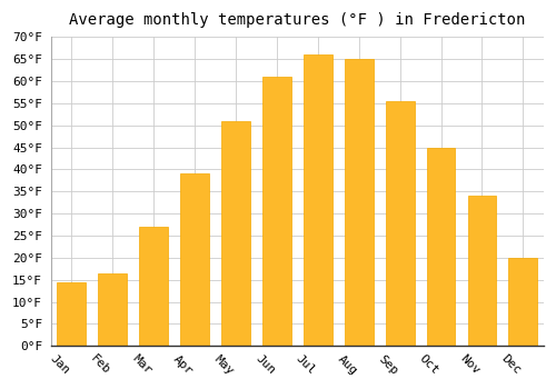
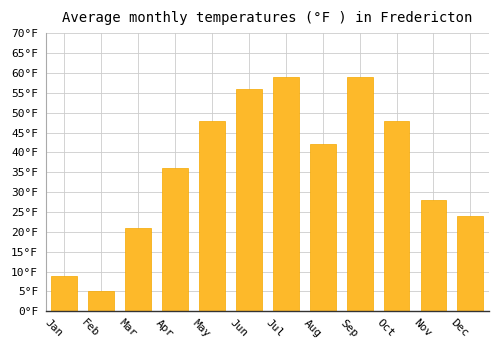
Jan: 14.5°F -> 9.0°F
Feb: 16.5°F -> 5.0°F
Mar: 27.0°F -> 21.0°F
Apr: 39.0°F -> 36.0°F
May: 51.0°F -> 48.0°F
Jun: 61.0°F -> 56.0°F
Jul: 66.0°F -> 59.0°F
Aug: 65.0°F -> 42.0°F
Sep: 55.5°F -> 59.0°F
Oct: 45.0°F -> 48.0°F
Nov: 34.0°F -> 28.0°F
Dec: 20.0°F -> 24.0°F
